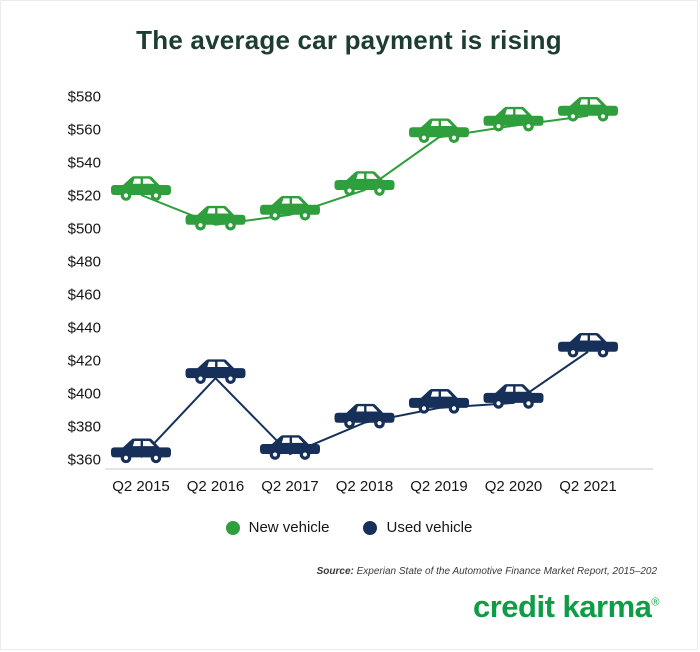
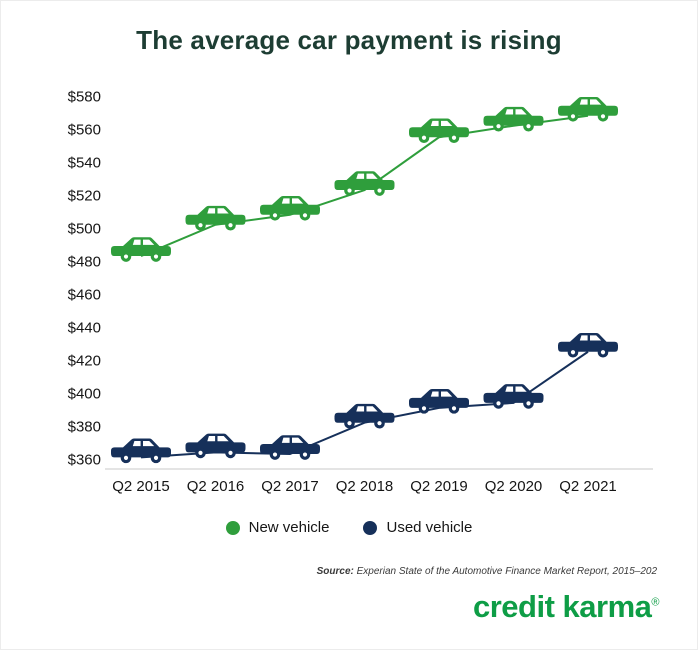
New vehicle/Q2 2015: $520 -> $483
Used vehicle/Q2 2016: $409 -> $364
